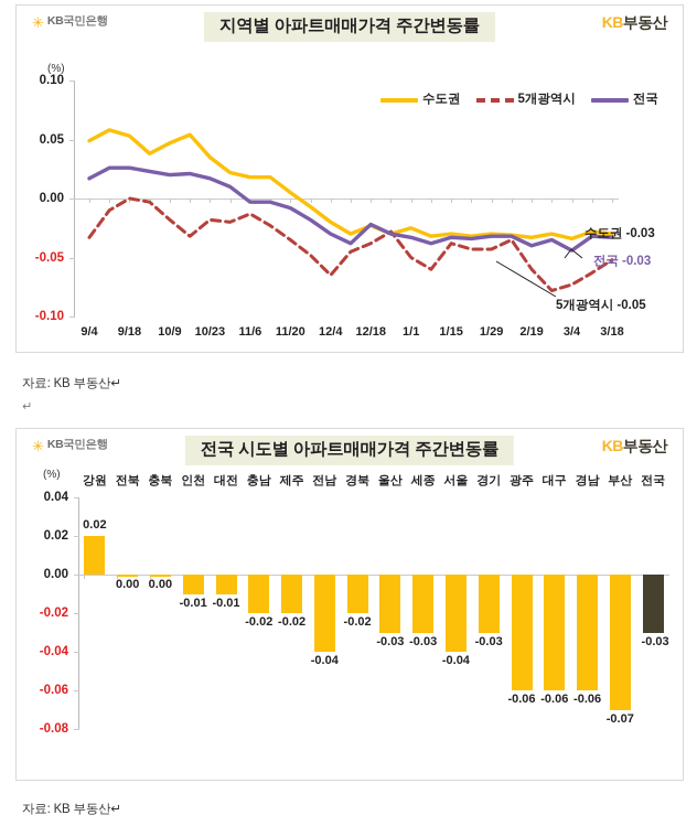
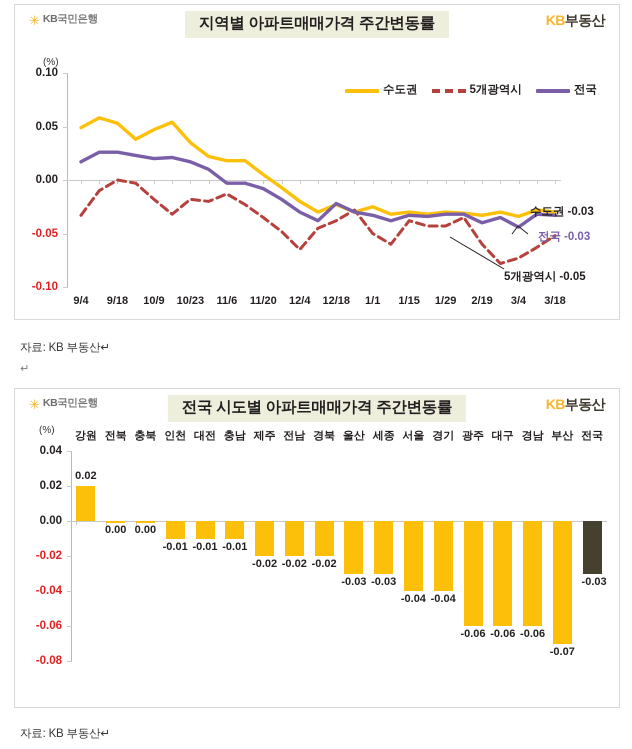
전국 시도별 아파트매매가격 주간변동률/충남: -0.02 -> -0.01
전국 시도별 아파트매매가격 주간변동률/전남: -0.04 -> -0.02
전국 시도별 아파트매매가격 주간변동률/경기: -0.03 -> -0.04
